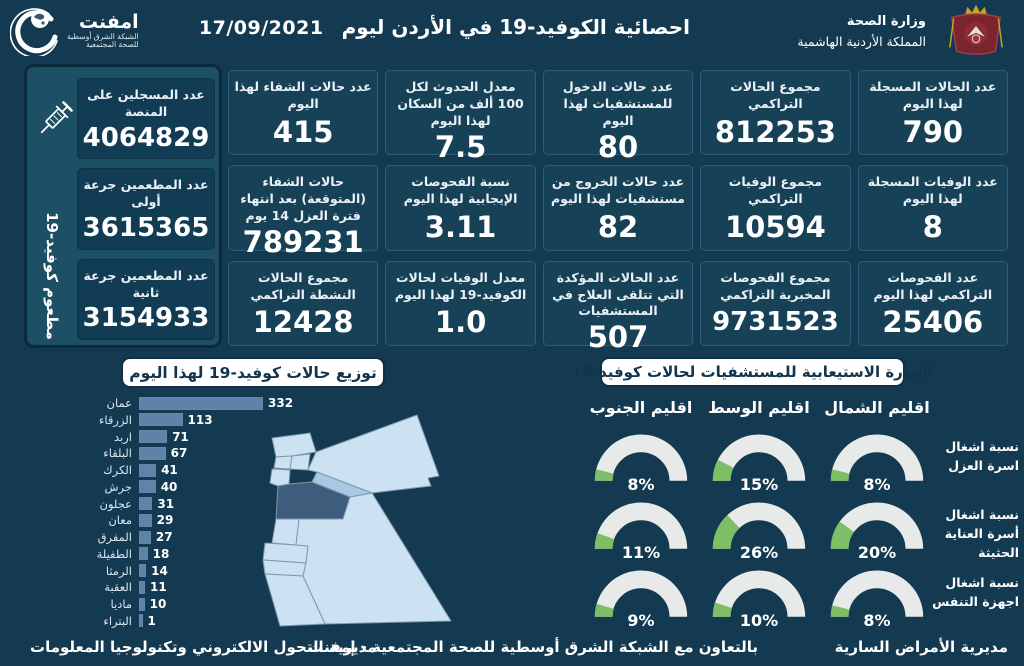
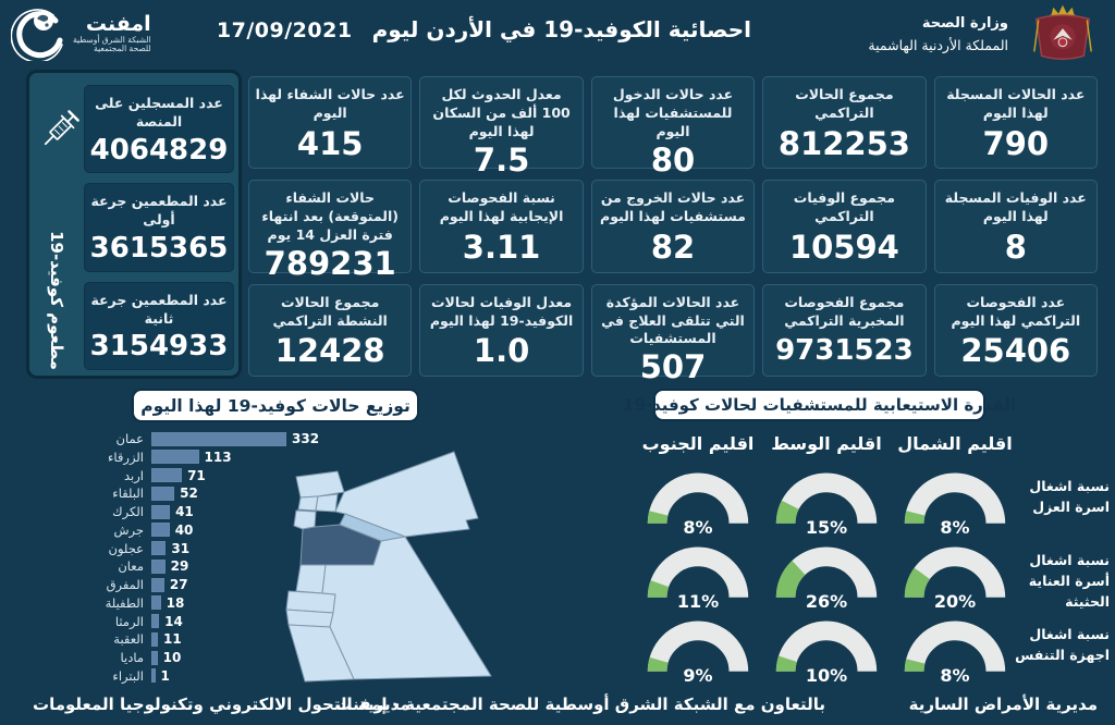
توزيع حالات كوفيد-19 لهذا اليوم/البلقاء: 67 -> 52
